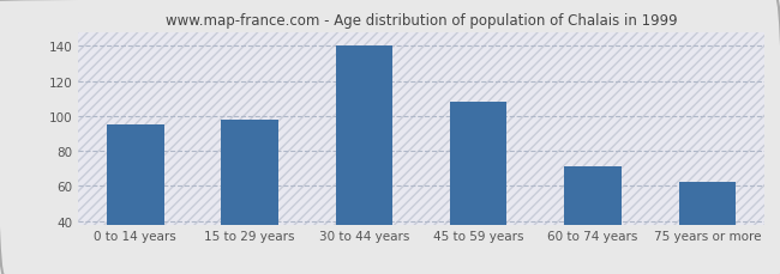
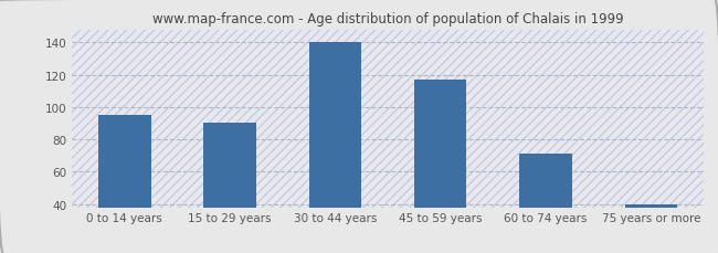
15 to 29 years: 98 -> 90
45 to 59 years: 108 -> 117
75 years or more: 62 -> 40
